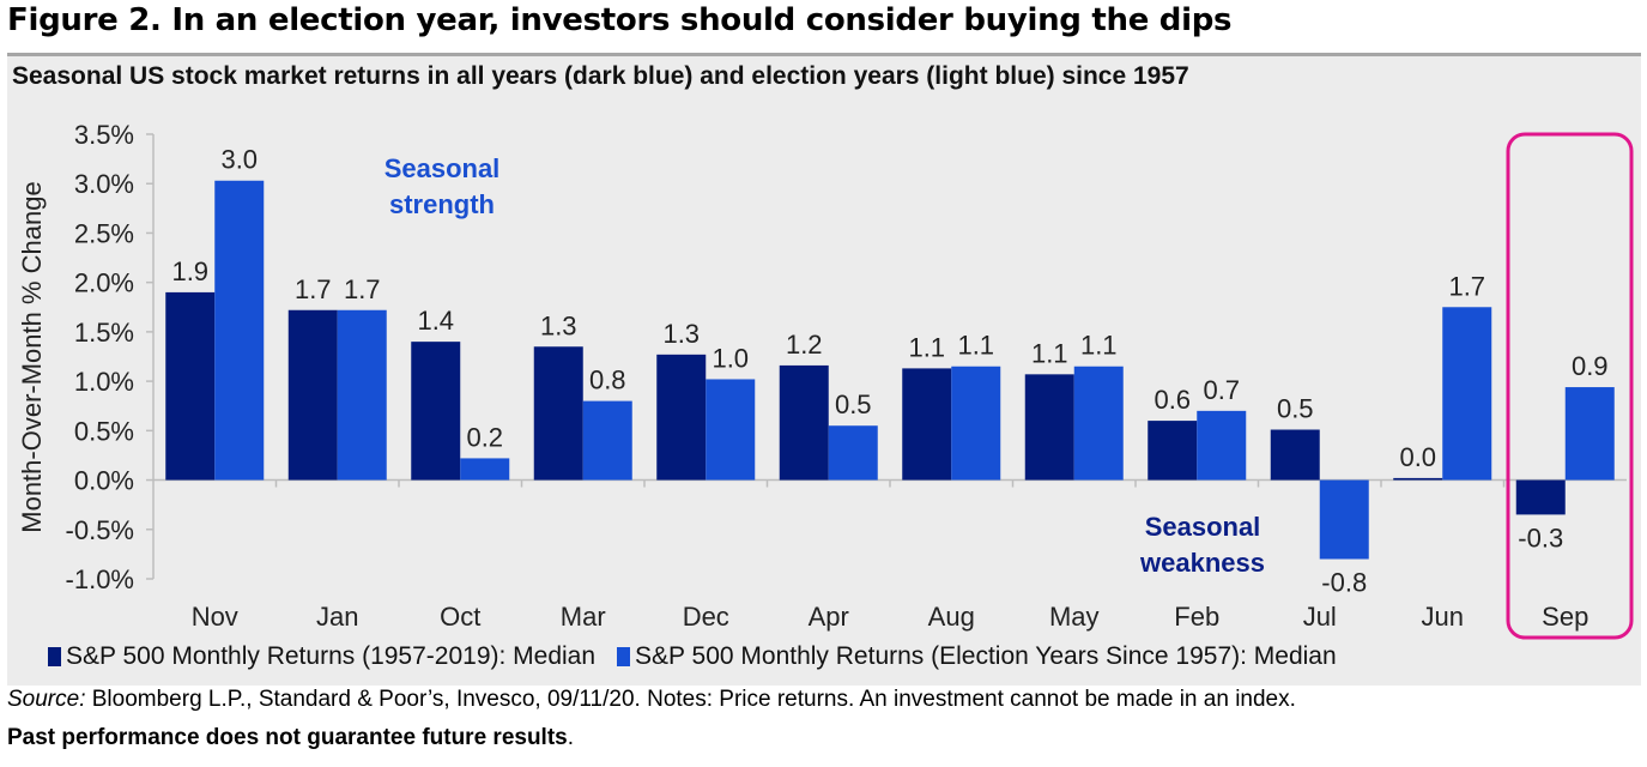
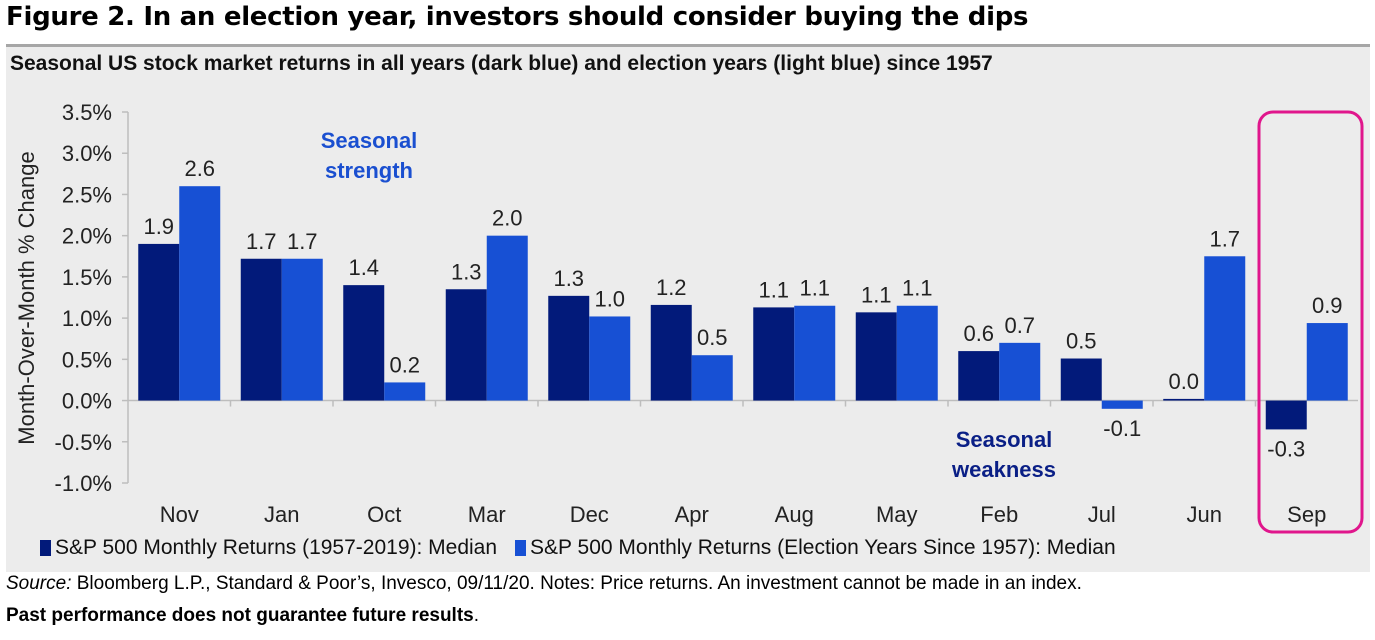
S&P 500 Monthly Returns (Election Years Since 1957): Median/Nov: 3.0 -> 2.6
S&P 500 Monthly Returns (Election Years Since 1957): Median/Mar: 0.8 -> 2.0
S&P 500 Monthly Returns (Election Years Since 1957): Median/Jul: -0.8 -> -0.1
